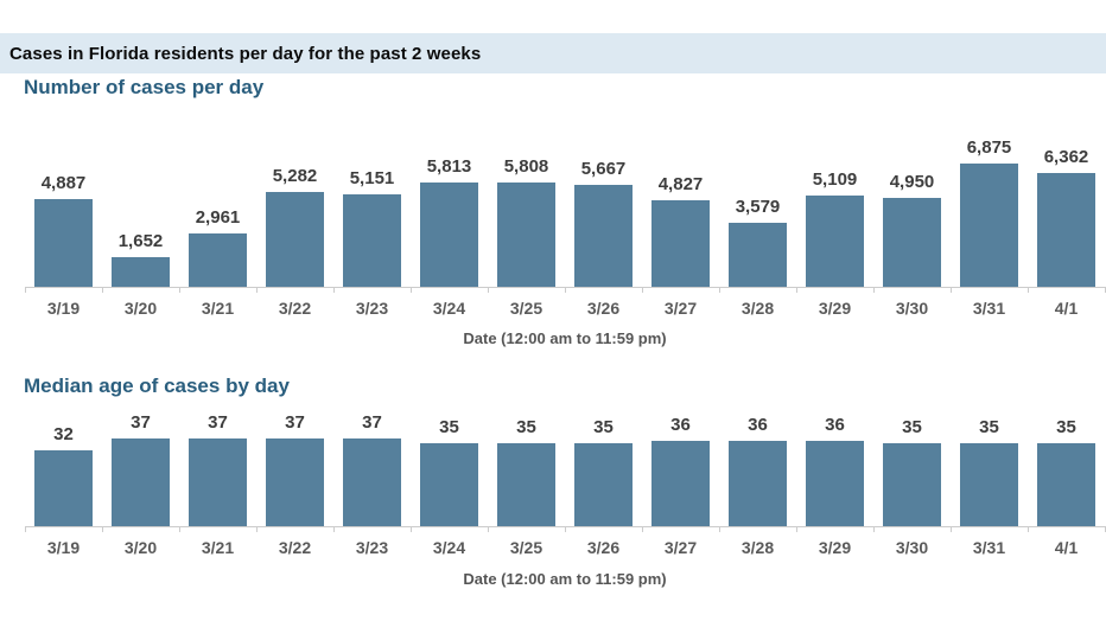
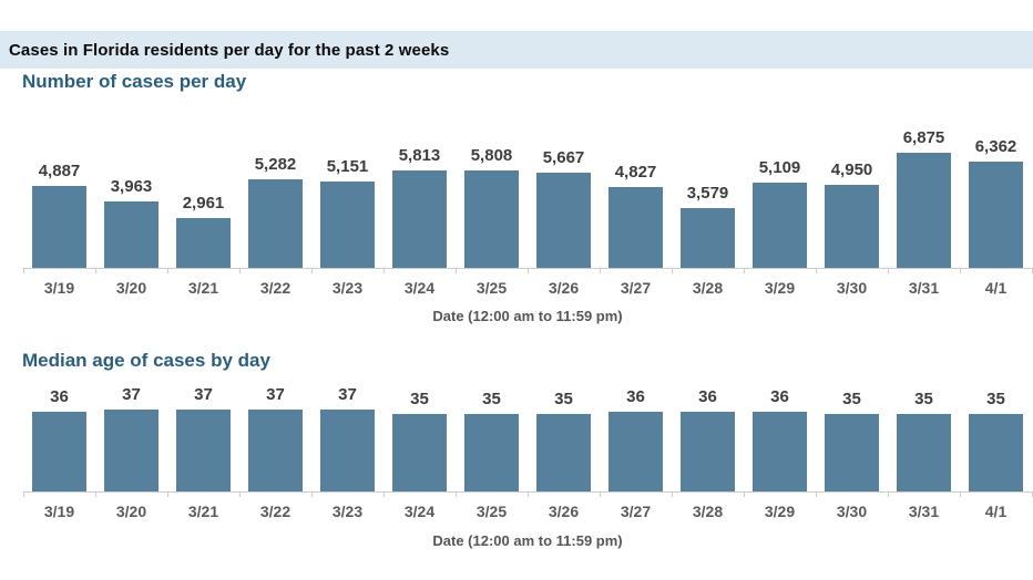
Number of cases per day/3/20: 1,652 -> 3,963
Median age of cases by day/3/19: 32 -> 36
